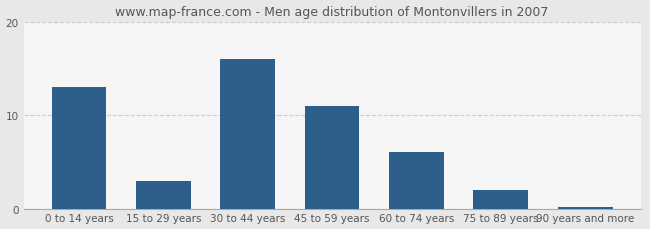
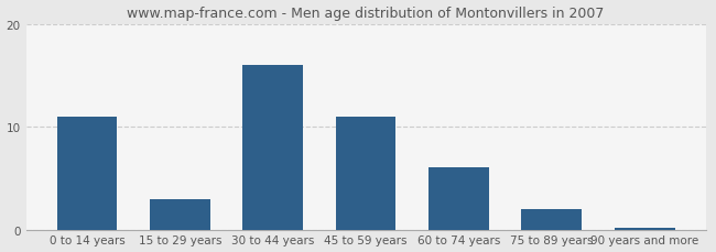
0 to 14 years: 13.0 -> 11.0
